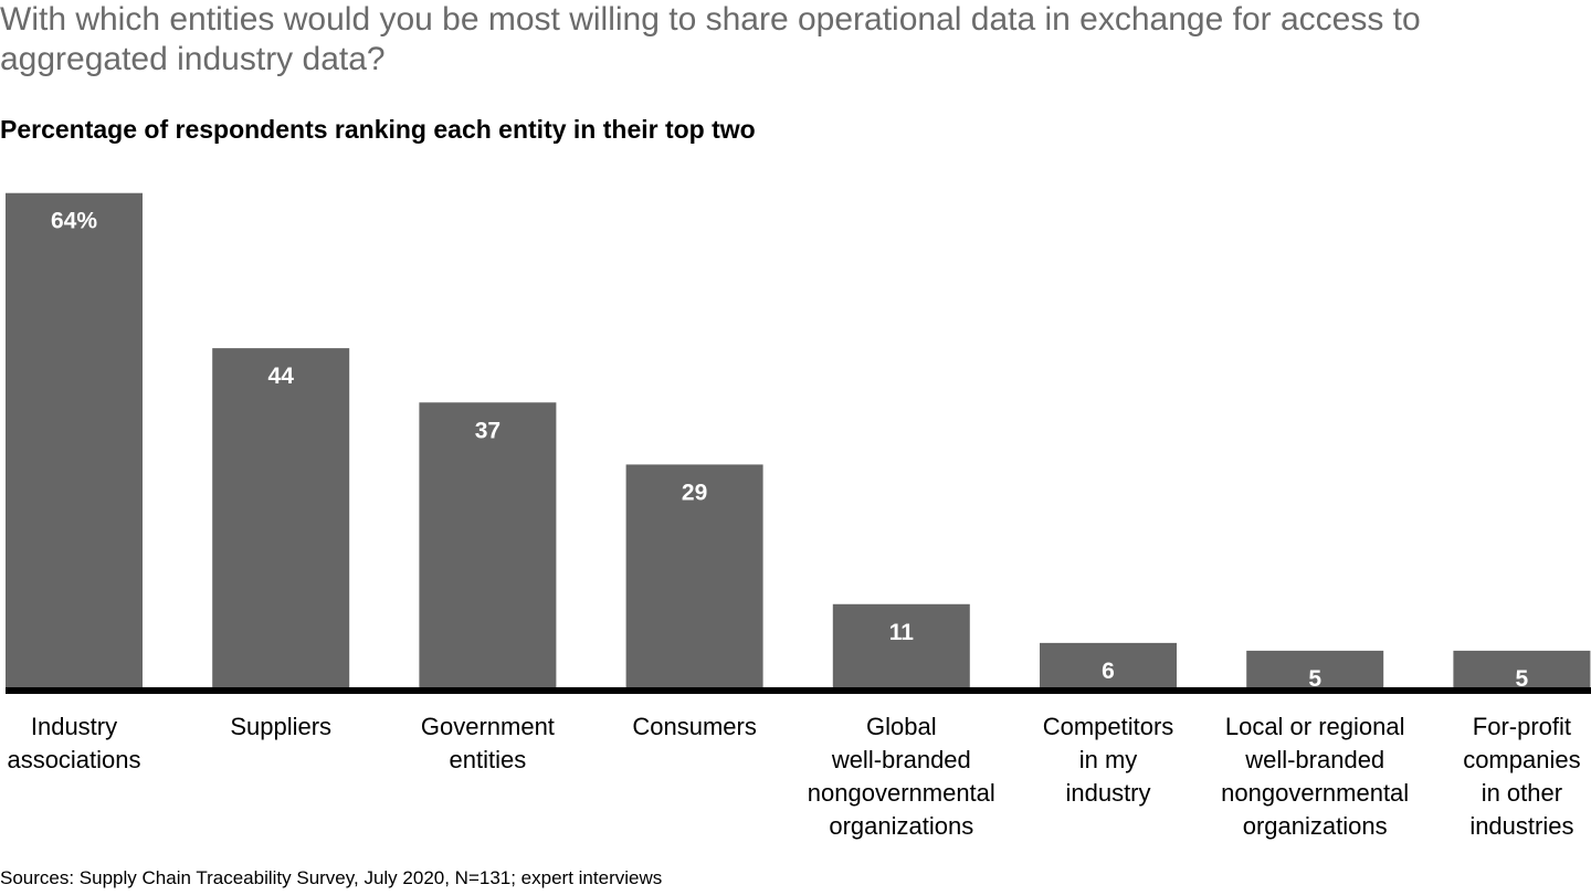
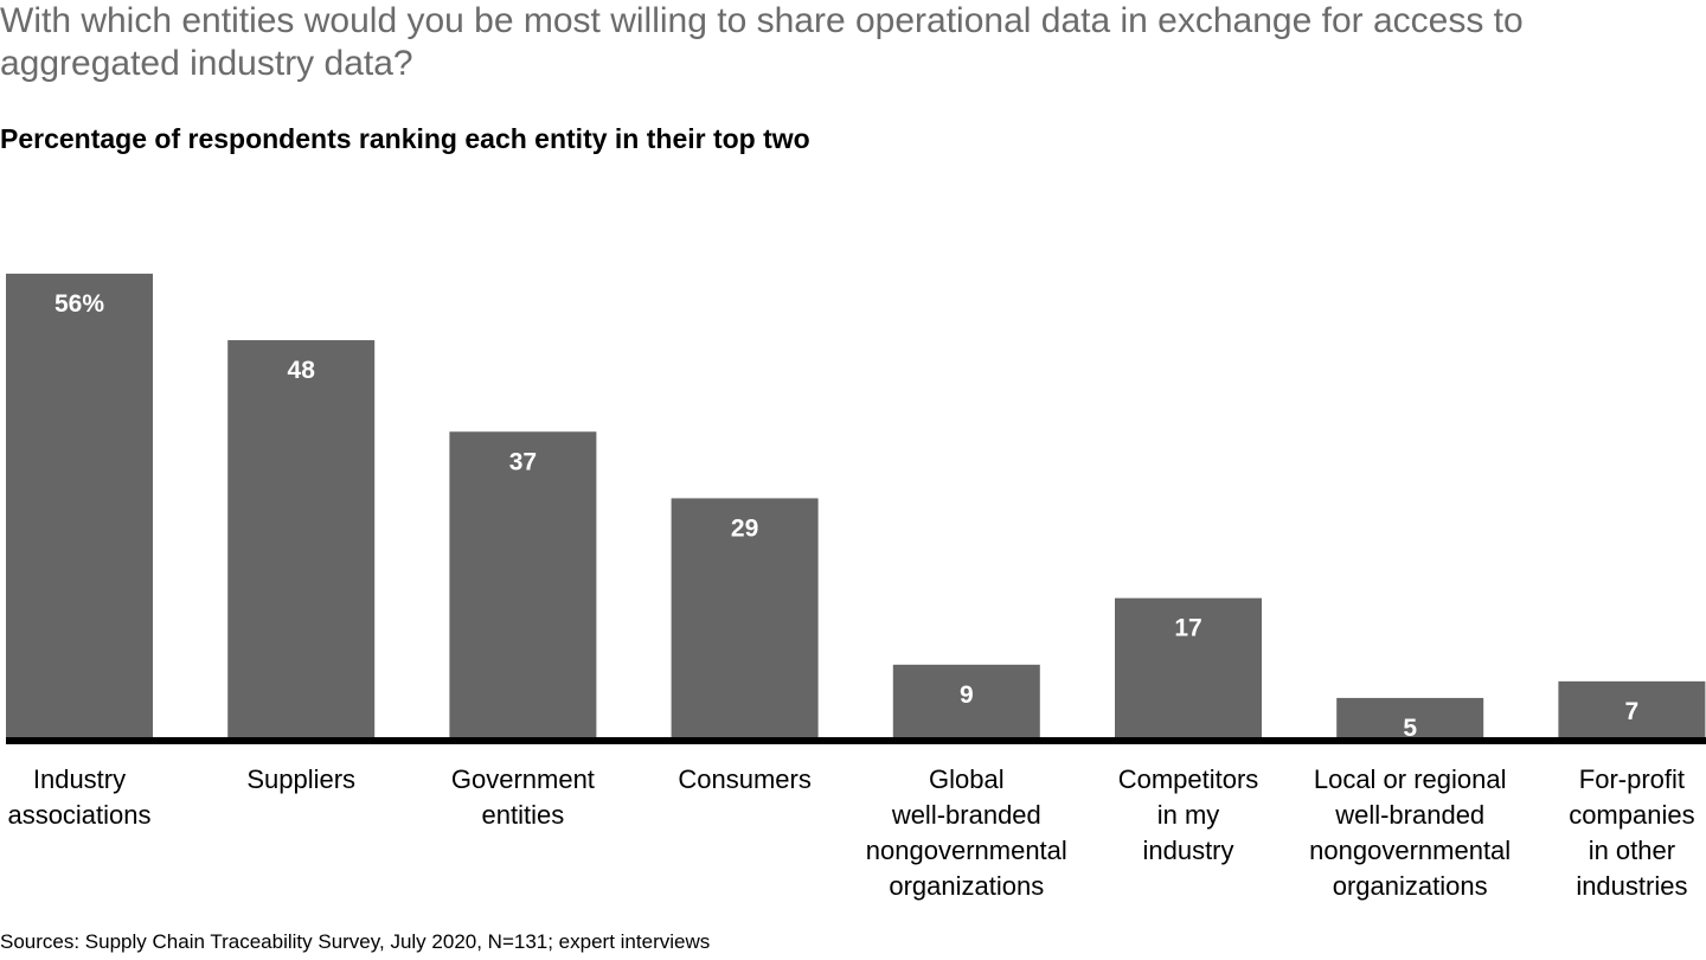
Industry associations: 64% -> 56%
Suppliers: 44 -> 48
Global well-branded nongovernmental organizations: 11 -> 9
Competitors in my industry: 6 -> 17
For-profit companies in other industries: 5 -> 7
